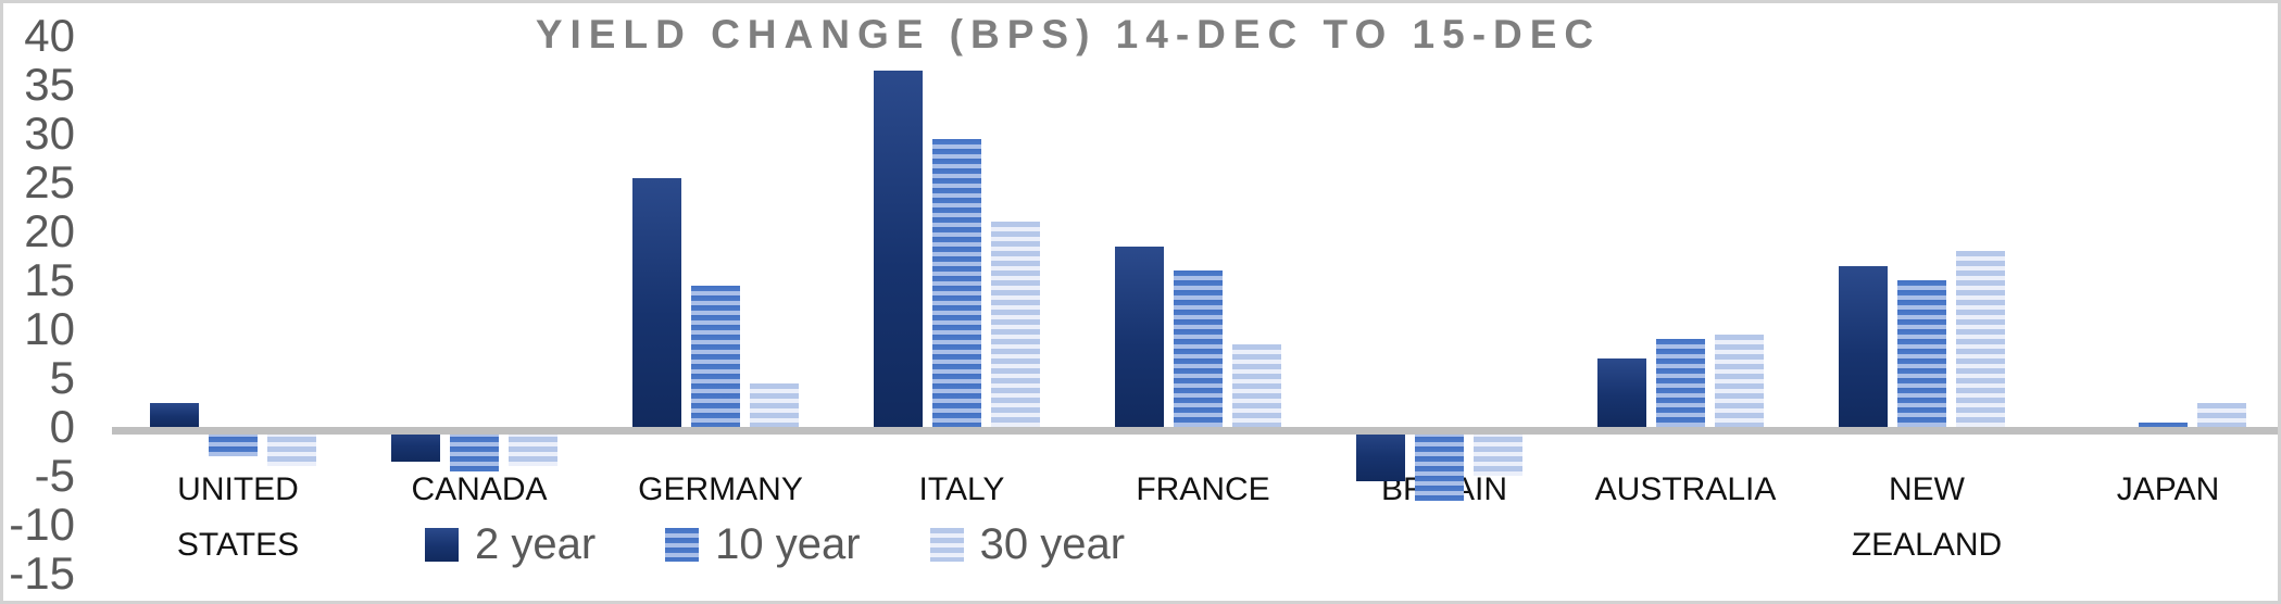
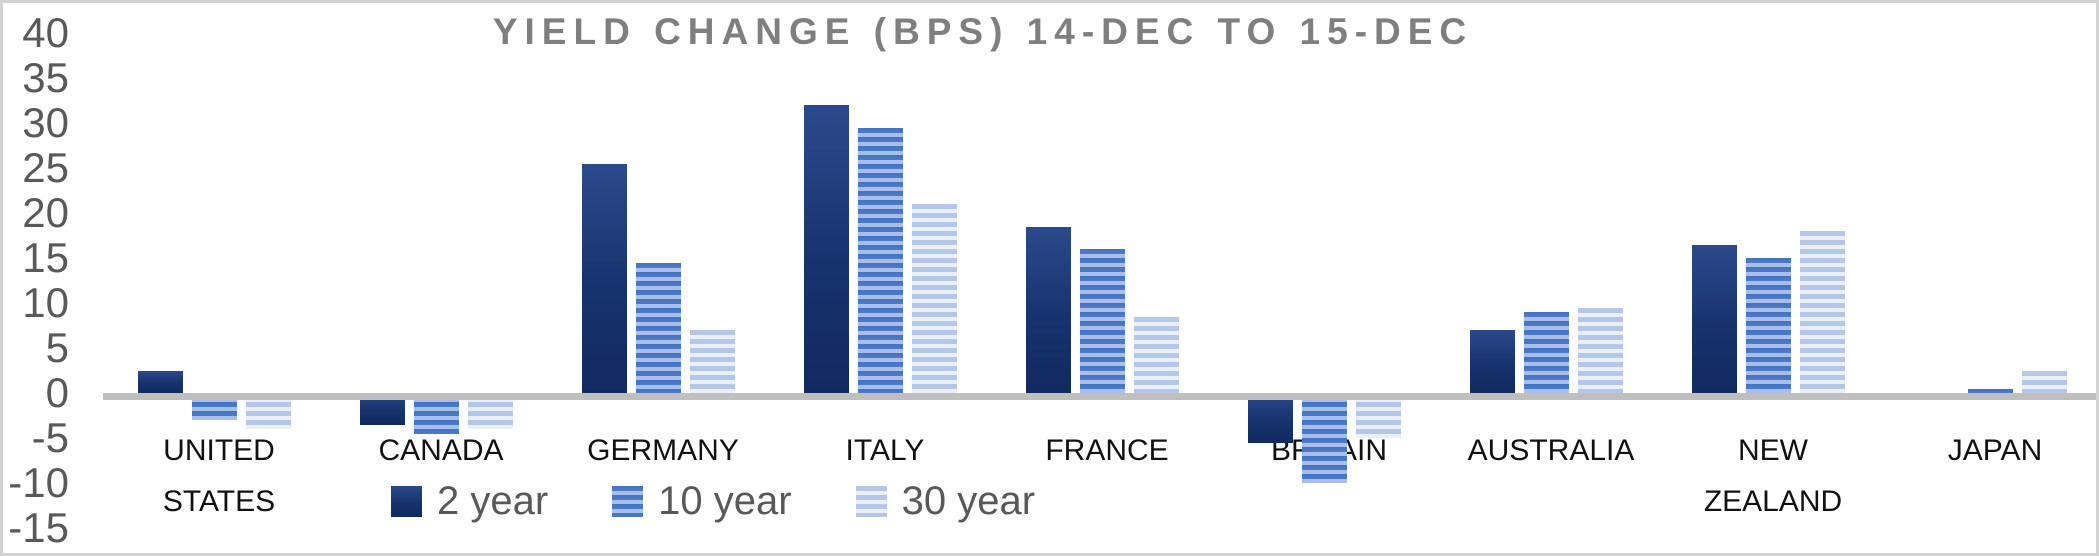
30 year/GERMANY: 4 -> 7
2 year/ITALY: 36 -> 32
10 year/BRITAIN: -8 -> -10
